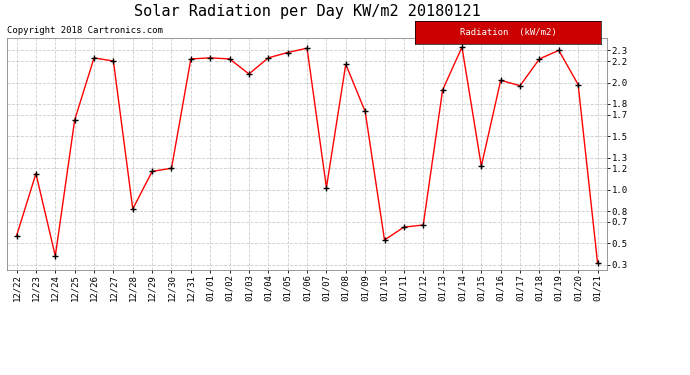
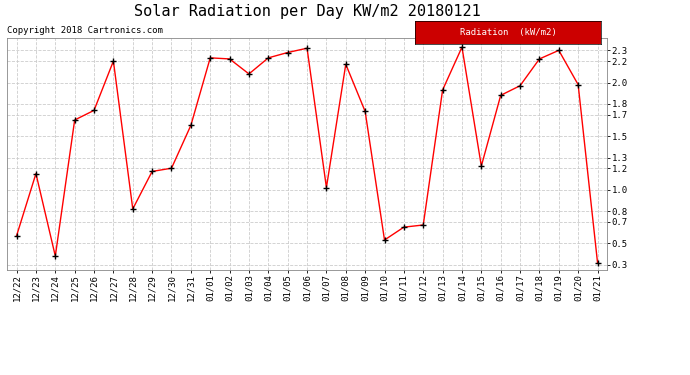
12/26: 2.23 -> 1.74
12/31: 2.22 -> 1.60
01/16: 2.02 -> 1.88
